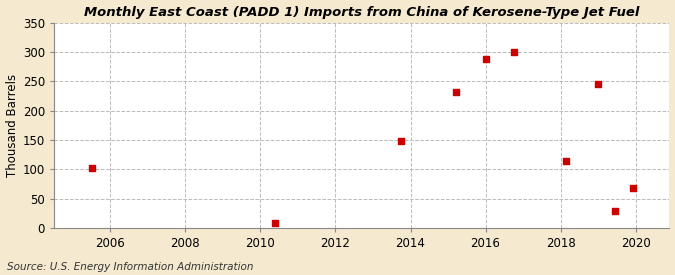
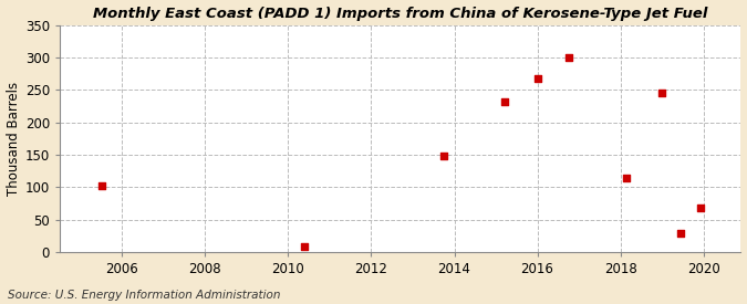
2016: 288 -> 268
